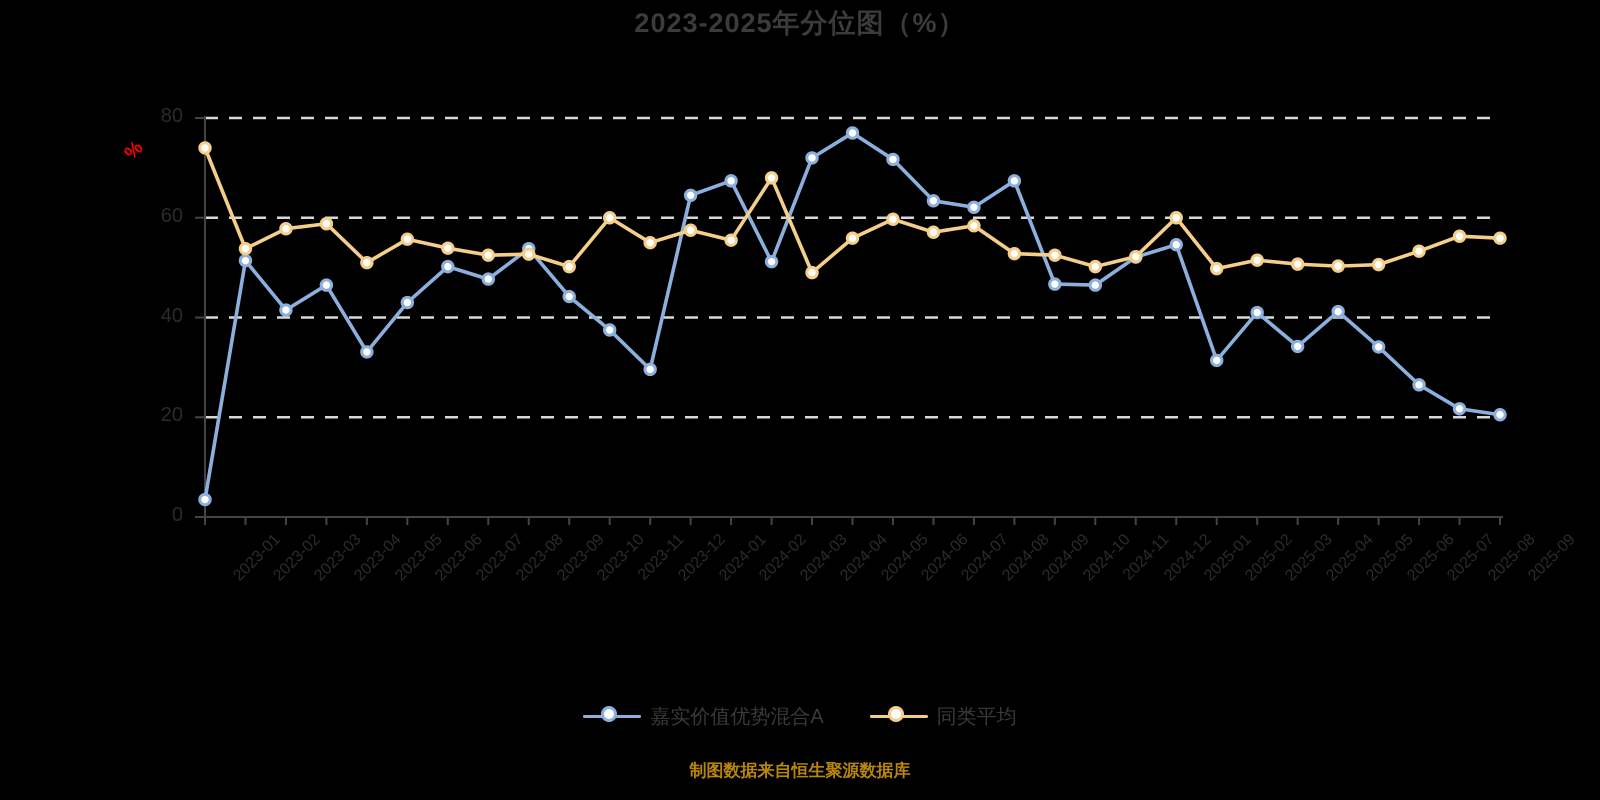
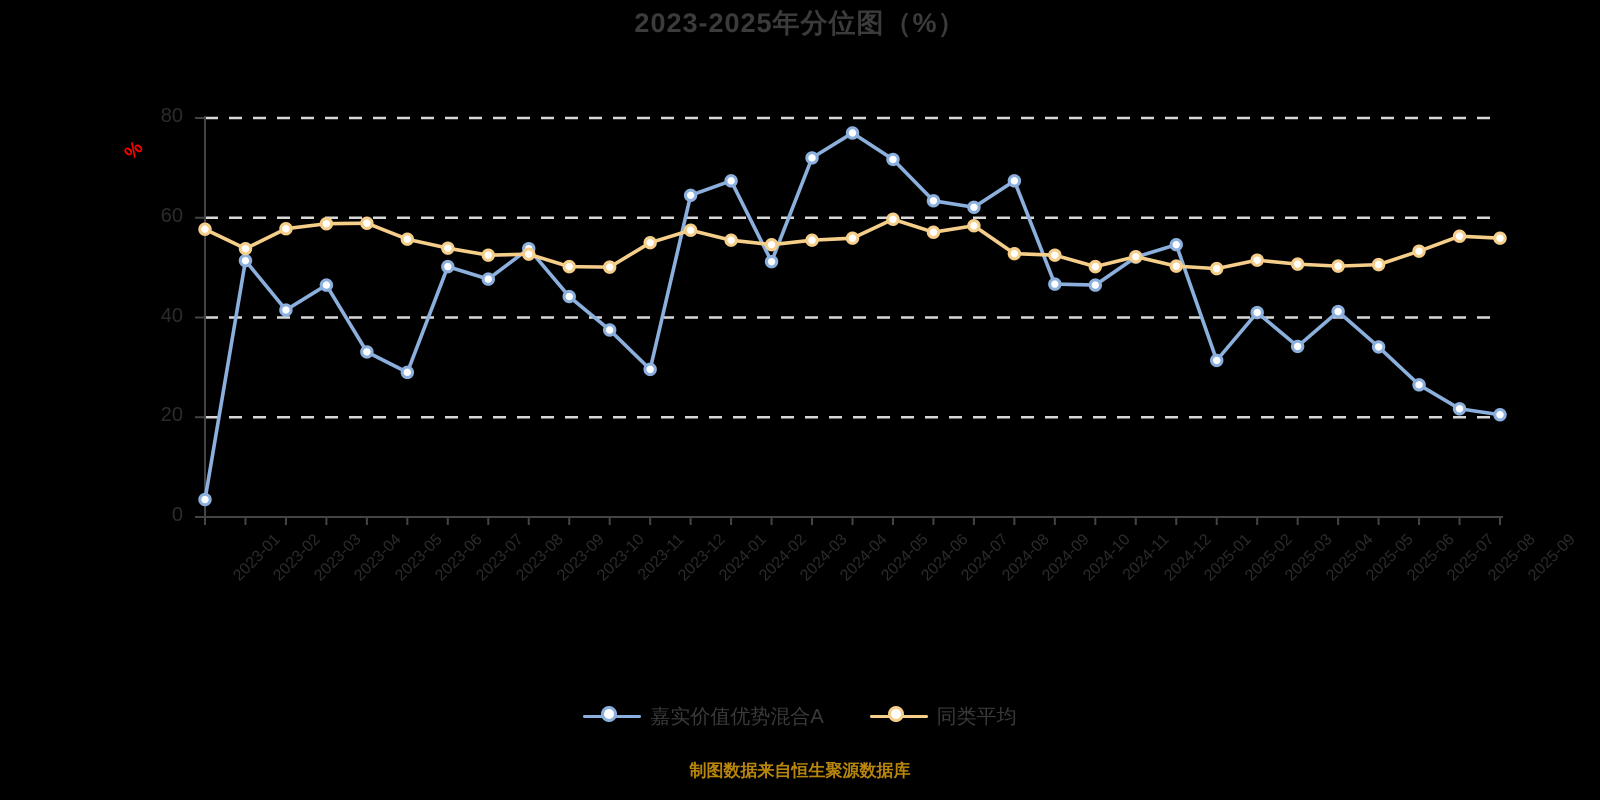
同类平均/2023-01: 74 -> 58
同类平均/2023-05: 51 -> 59
嘉实价值优势混合A/2023-06: 43 -> 29
同类平均/2023-11: 60 -> 50
同类平均/2024-03: 68 -> 55
同类平均/2024-04: 49 -> 56
同类平均/2025-01: 60 -> 50
